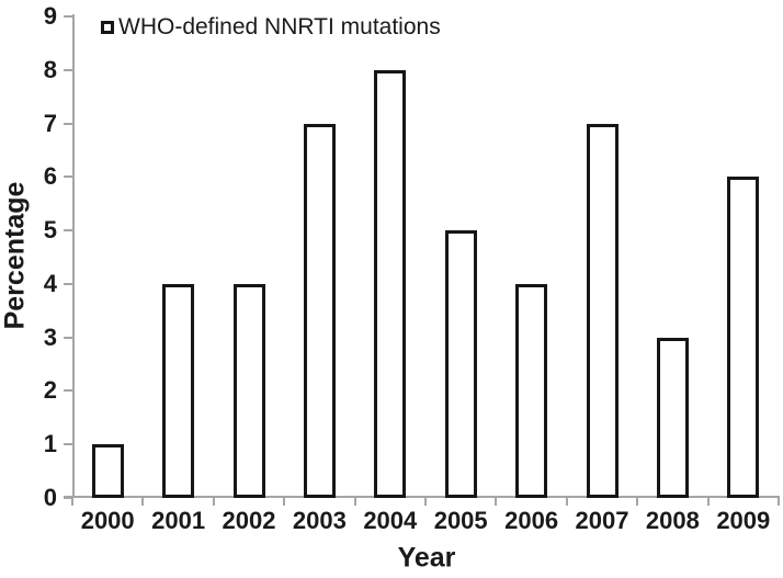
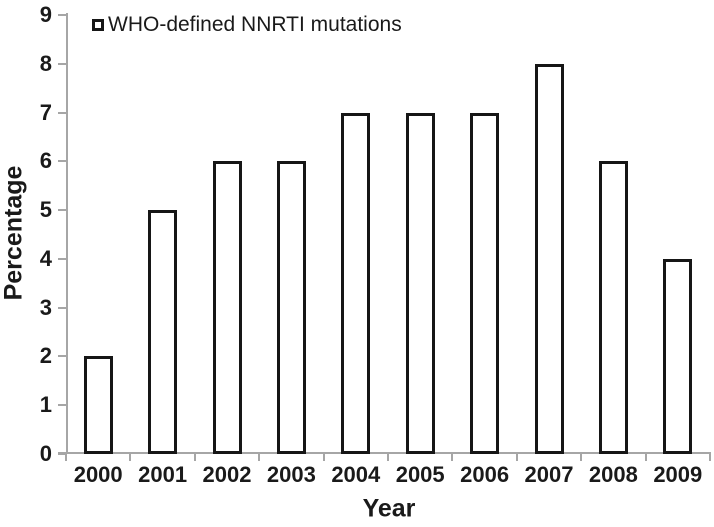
2000: 1 -> 2
2001: 4 -> 5
2002: 4 -> 6
2003: 7 -> 6
2004: 8 -> 7
2005: 5 -> 7
2006: 4 -> 7
2007: 7 -> 8
2008: 3 -> 6
2009: 6 -> 4
